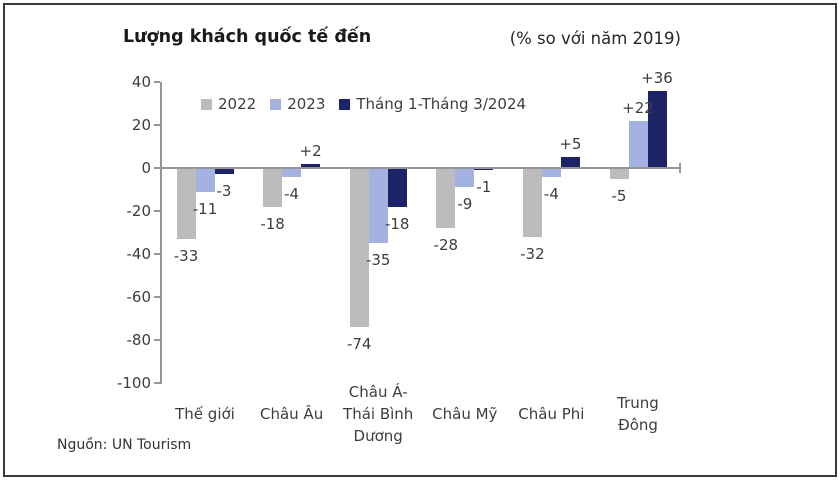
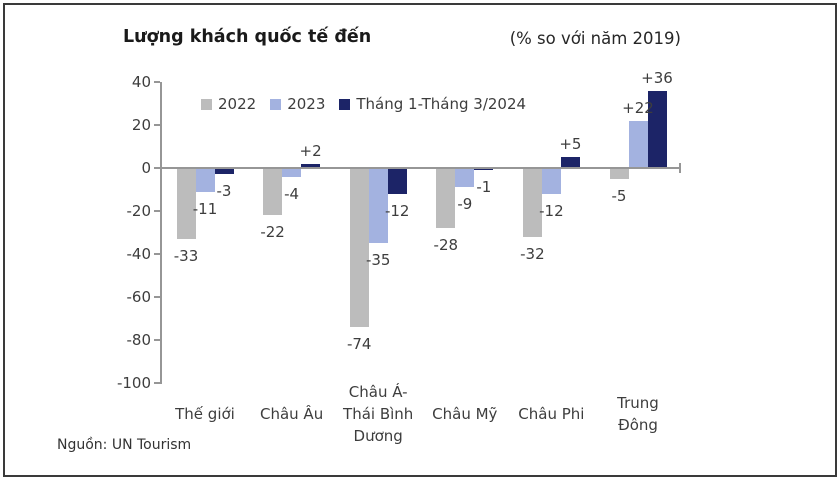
2022/Châu Âu: -18 -> -22
Tháng 1-Tháng 3/2024/Châu Á- Thái Bình Dương: -18 -> -12
2023/Châu Phi: -4 -> -12
